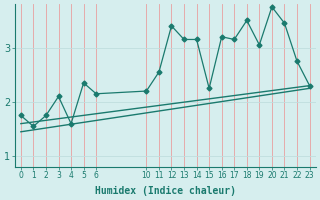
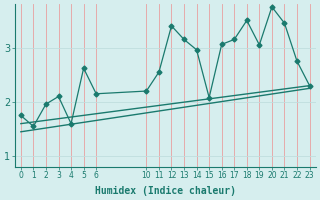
2: 1.75 -> 1.96
5: 2.35 -> 2.62
14: 3.15 -> 2.96
15: 2.25 -> 2.08
16: 3.20 -> 3.06
